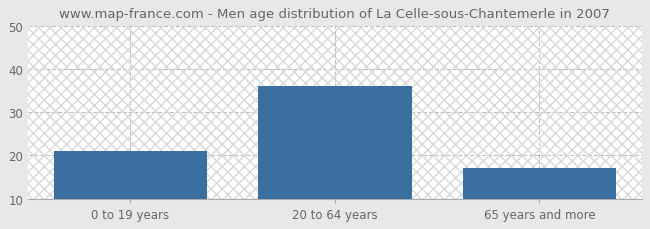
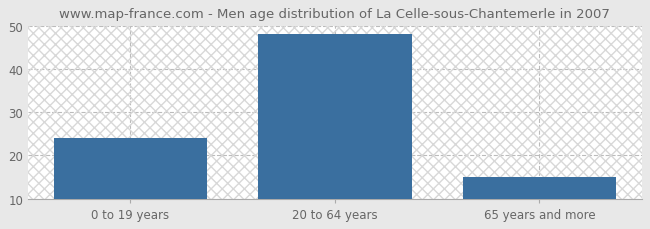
0 to 19 years: 21 -> 24
20 to 64 years: 36 -> 48
65 years and more: 17 -> 15
